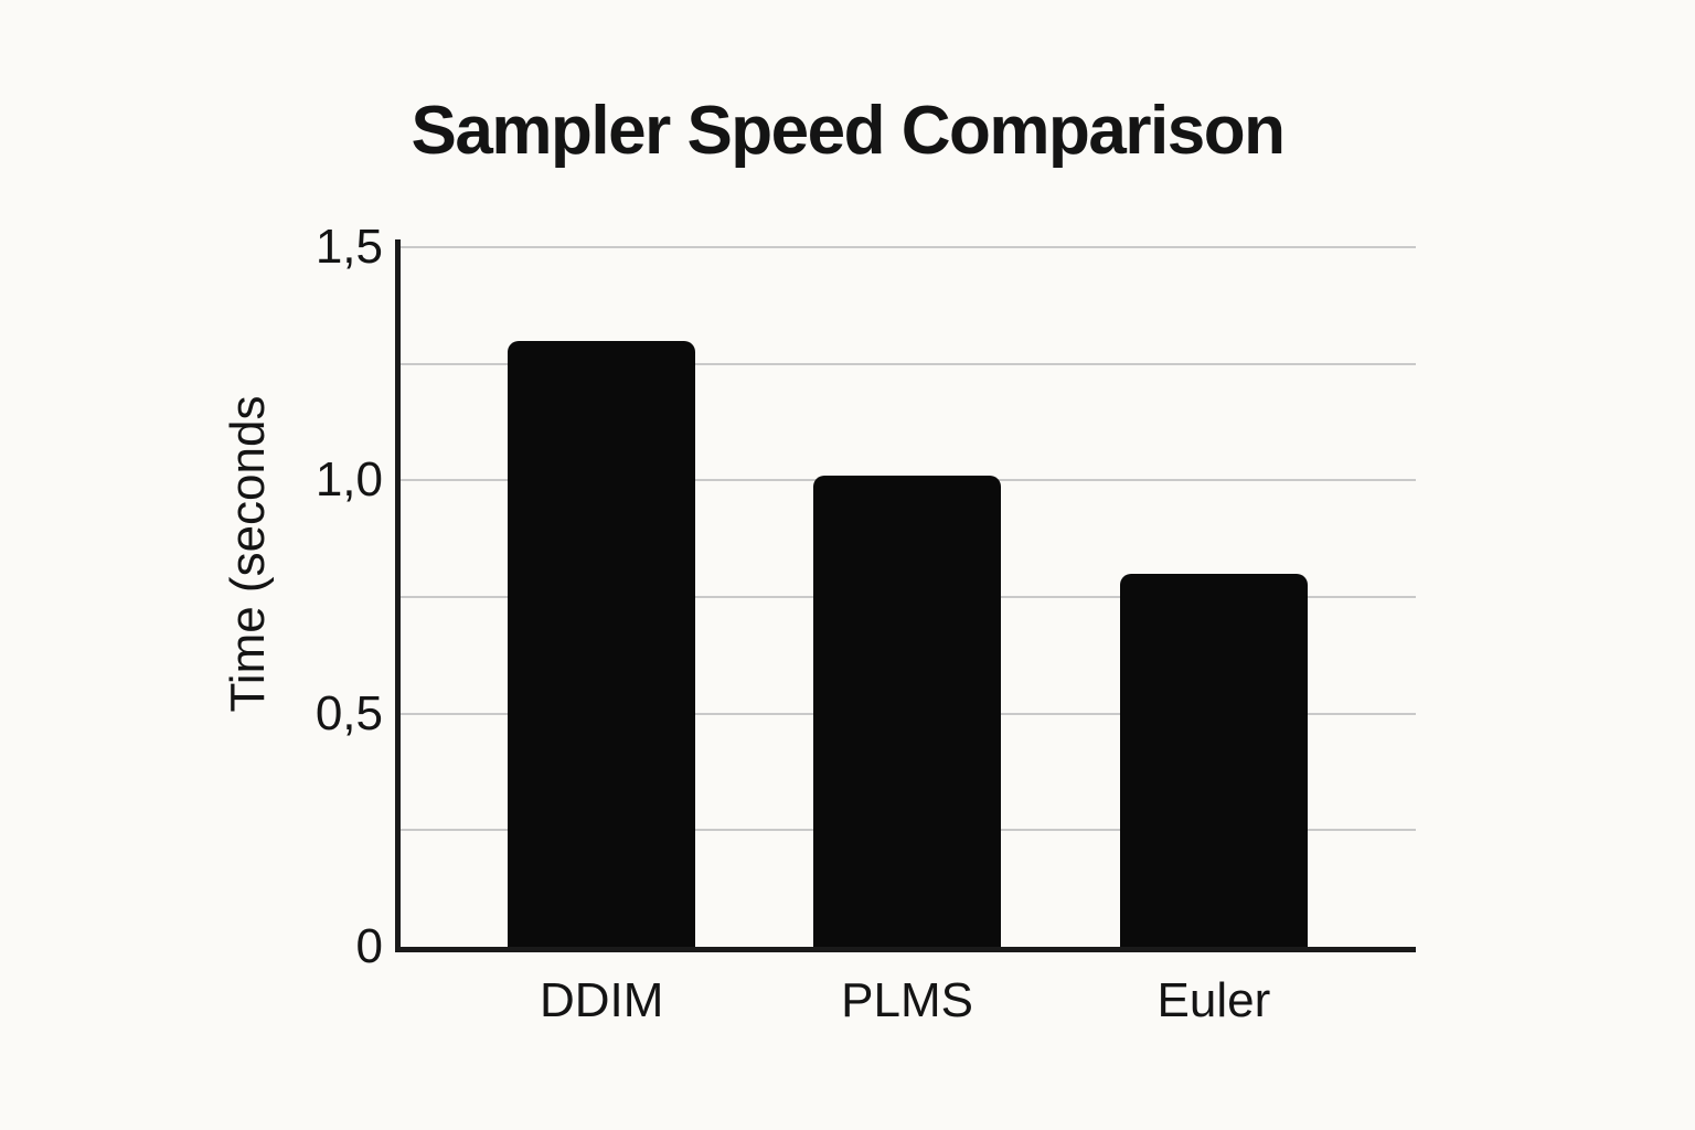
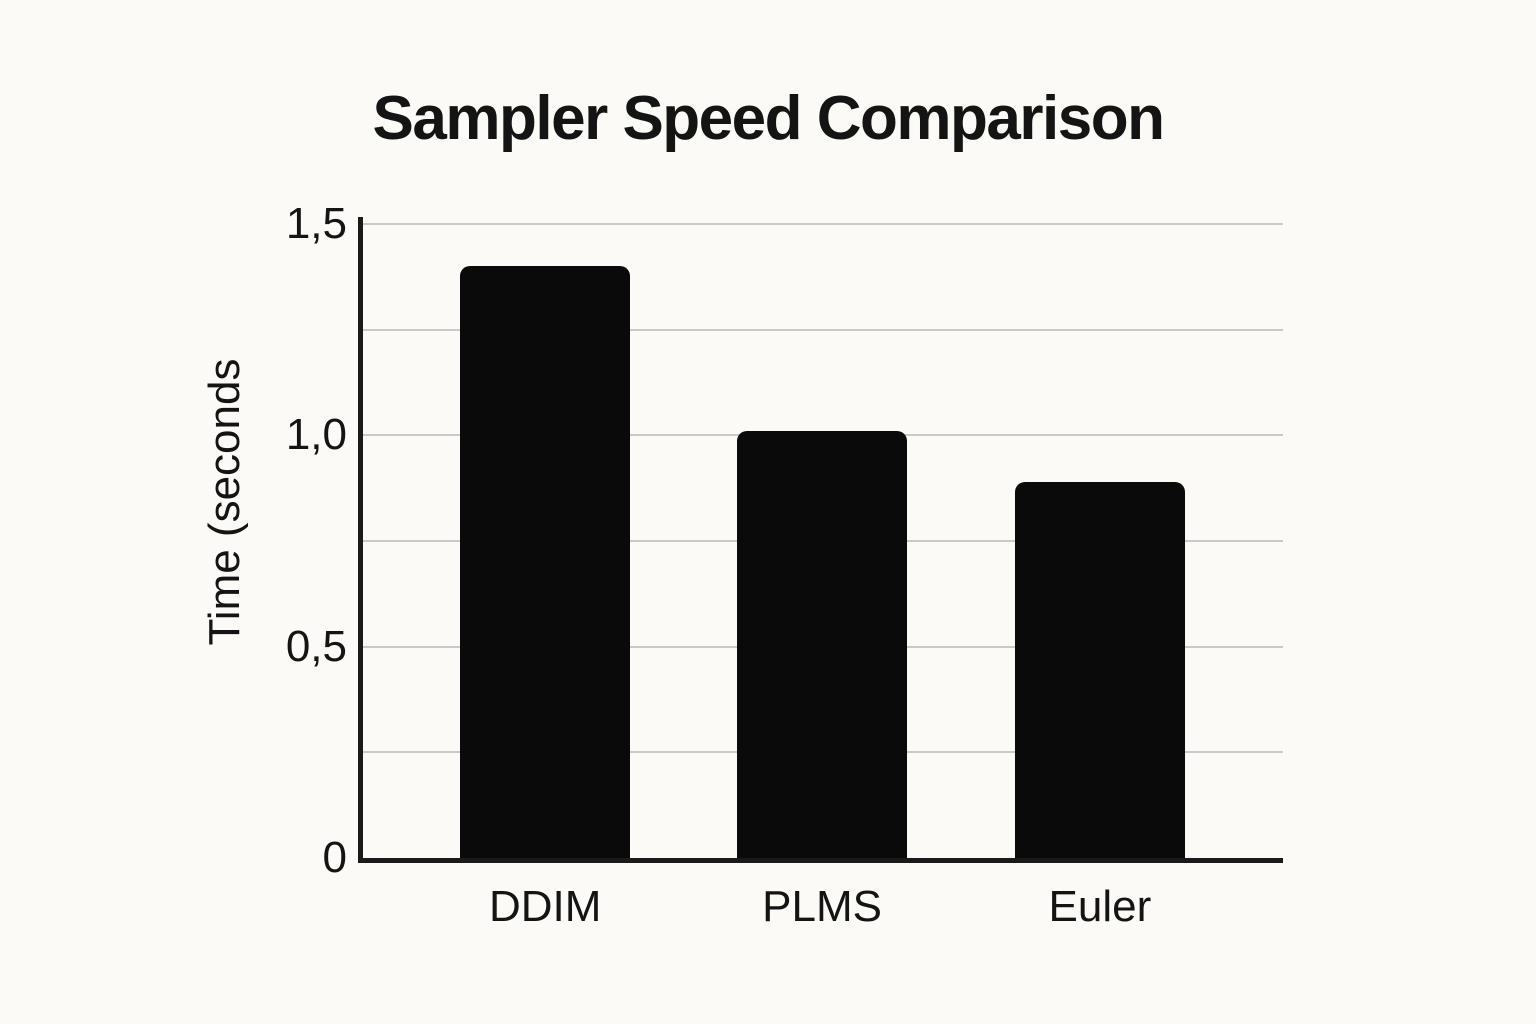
DDIM: 1,30 -> 1,40
Euler: 0,80 -> 0,89
